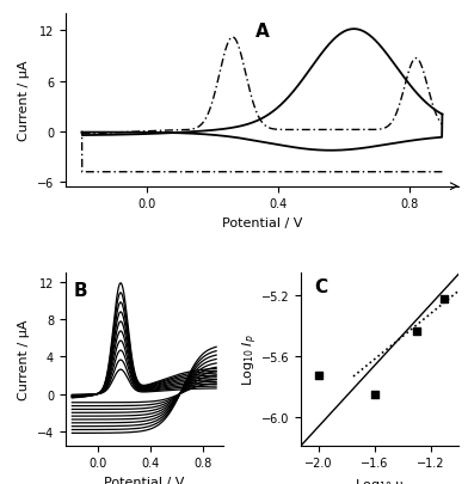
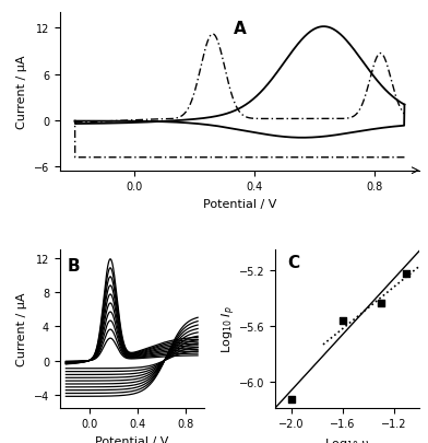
−2.0: -5.72 -> -6.12
−1.6: -5.85 -> -5.56
